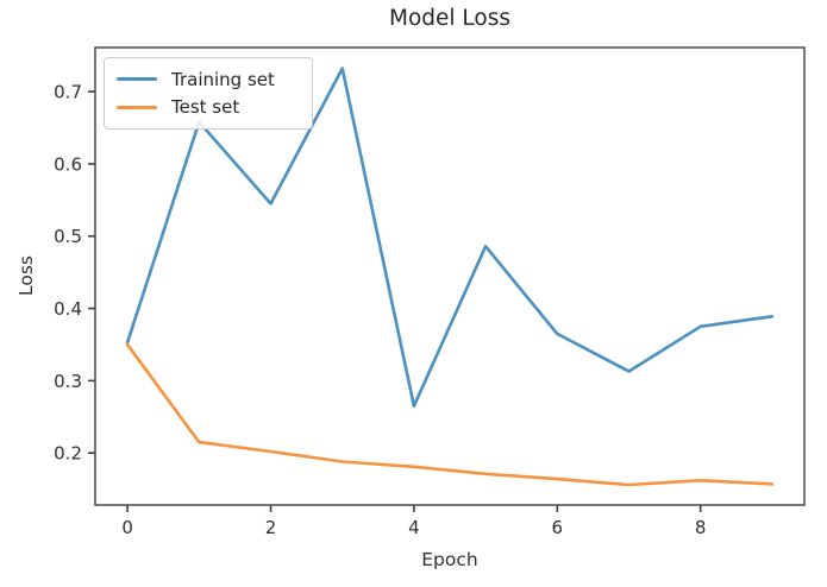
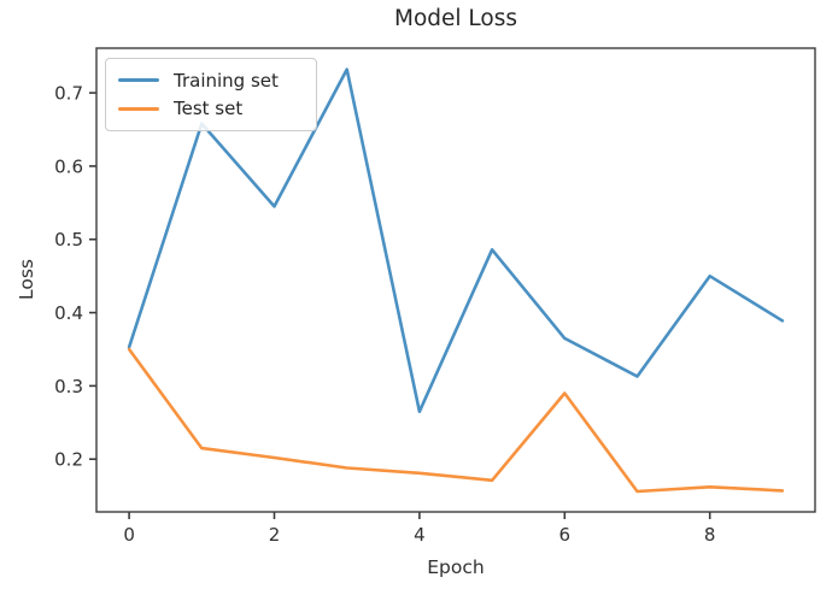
Test set/6: 0.16 -> 0.29
Training set/8: 0.38 -> 0.45
